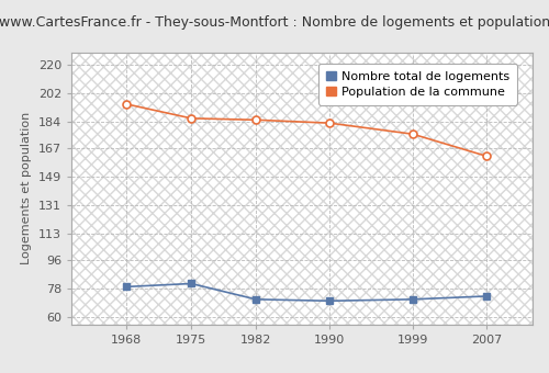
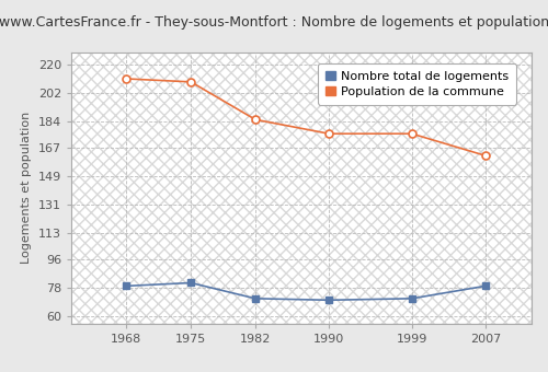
Population de la commune/1968: 195 -> 211
Population de la commune/1975: 186 -> 209
Population de la commune/1990: 183 -> 176
Nombre total de logements/2007: 73 -> 79
